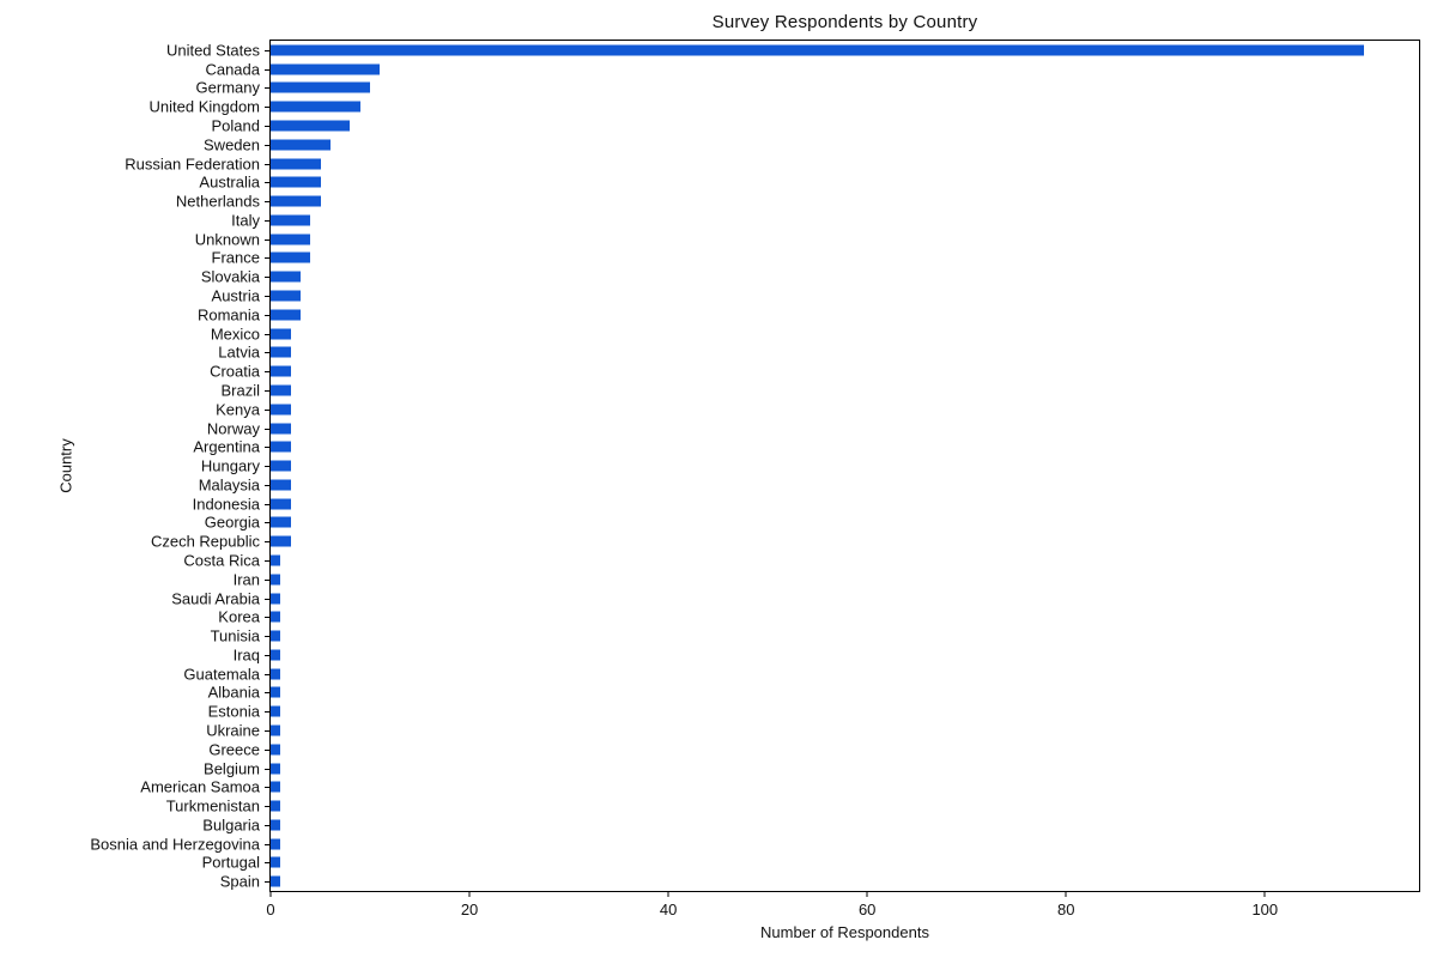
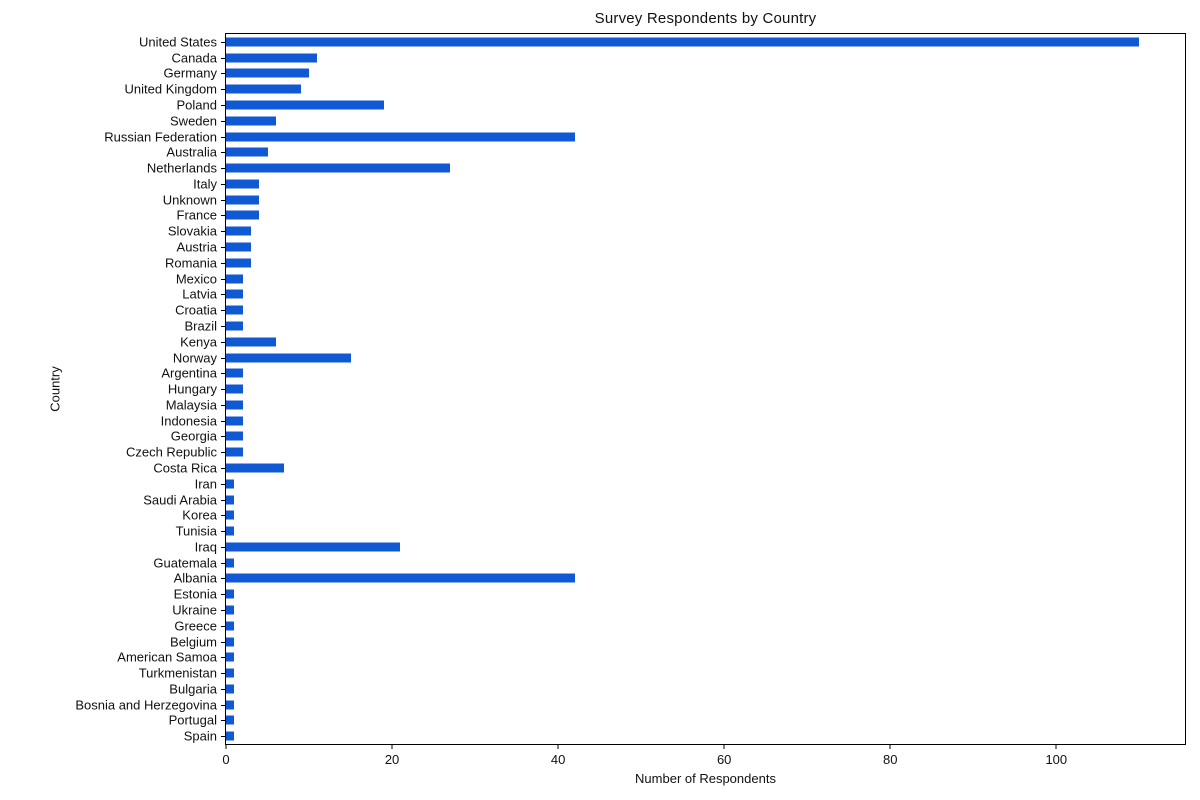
Poland: 8 -> 19
Russian Federation: 5 -> 42
Netherlands: 5 -> 27
Kenya: 2 -> 6
Norway: 2 -> 15
Costa Rica: 1 -> 7
Iraq: 1 -> 21
Albania: 1 -> 42
